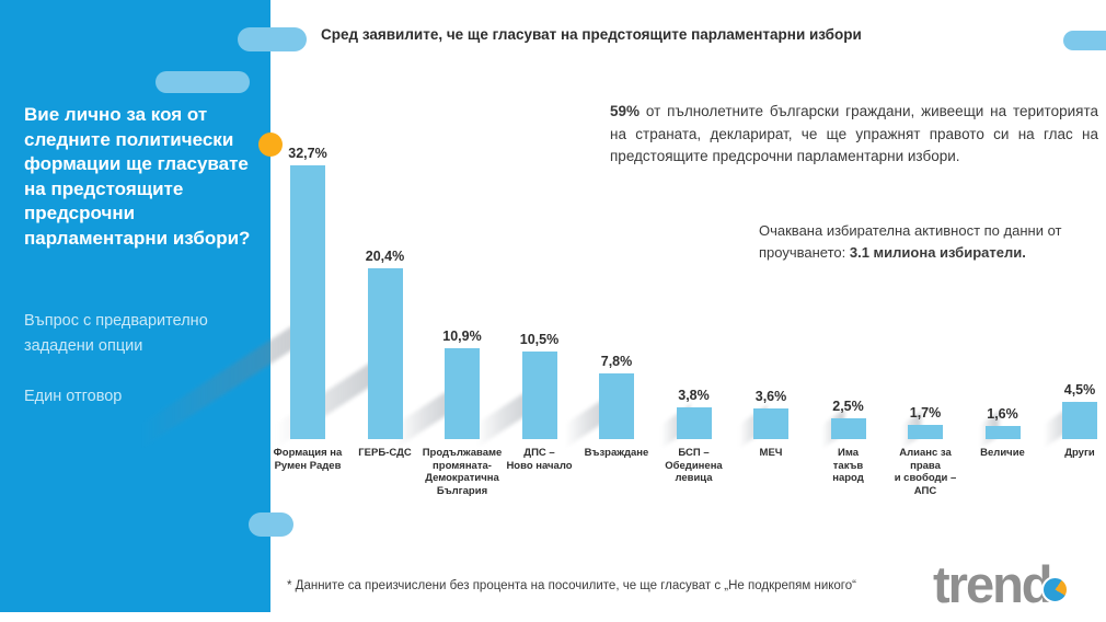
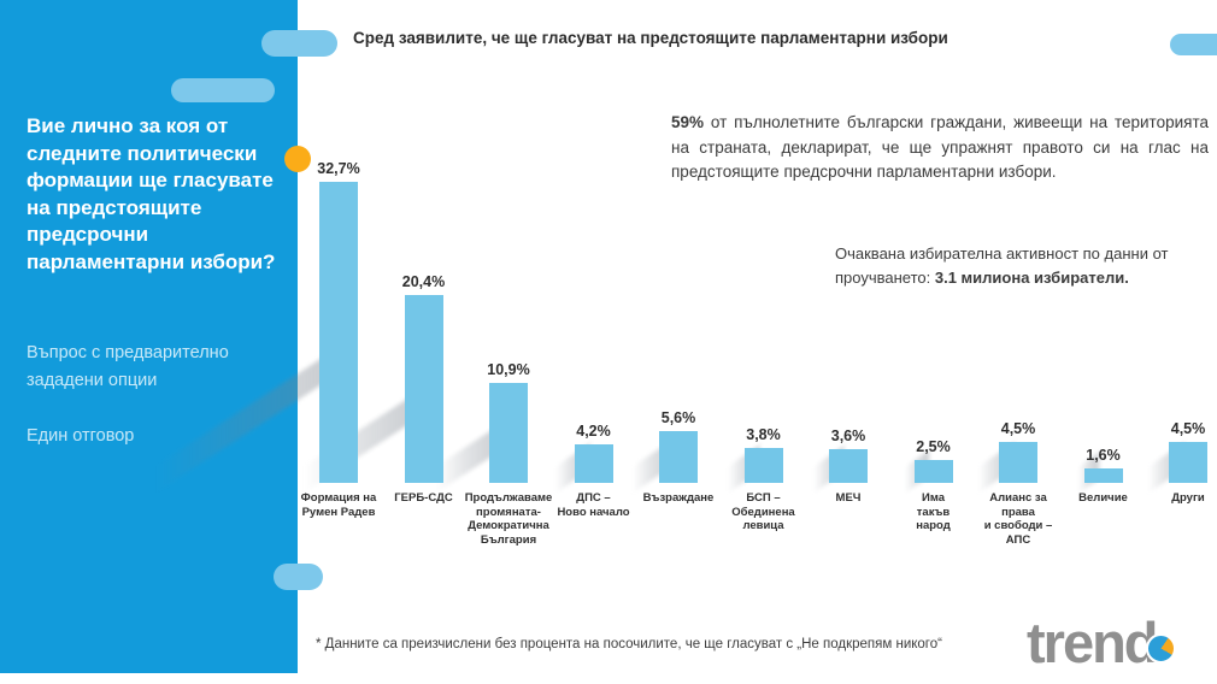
ДПС – Ново начало: 10,5% -> 4,2%
Възраждане: 7,8% -> 5,6%
Алианс за права и свободи – АПС: 1,7% -> 4,5%
